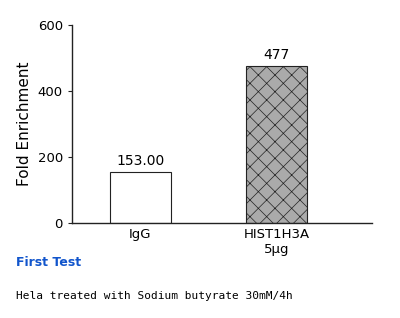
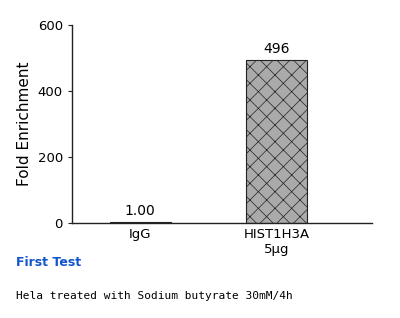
IgG: 153.00 -> 1.00
HIST1H3A 5μg: 477 -> 496
